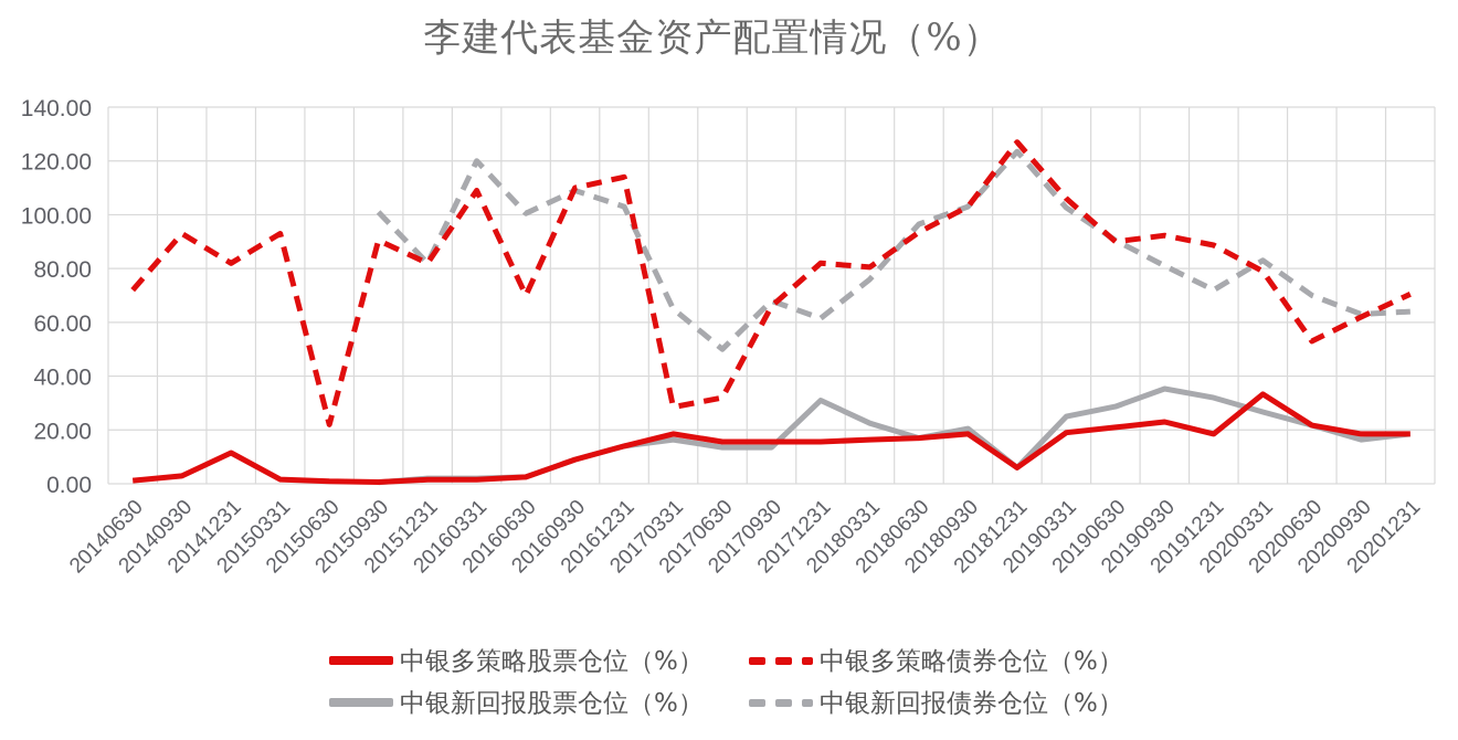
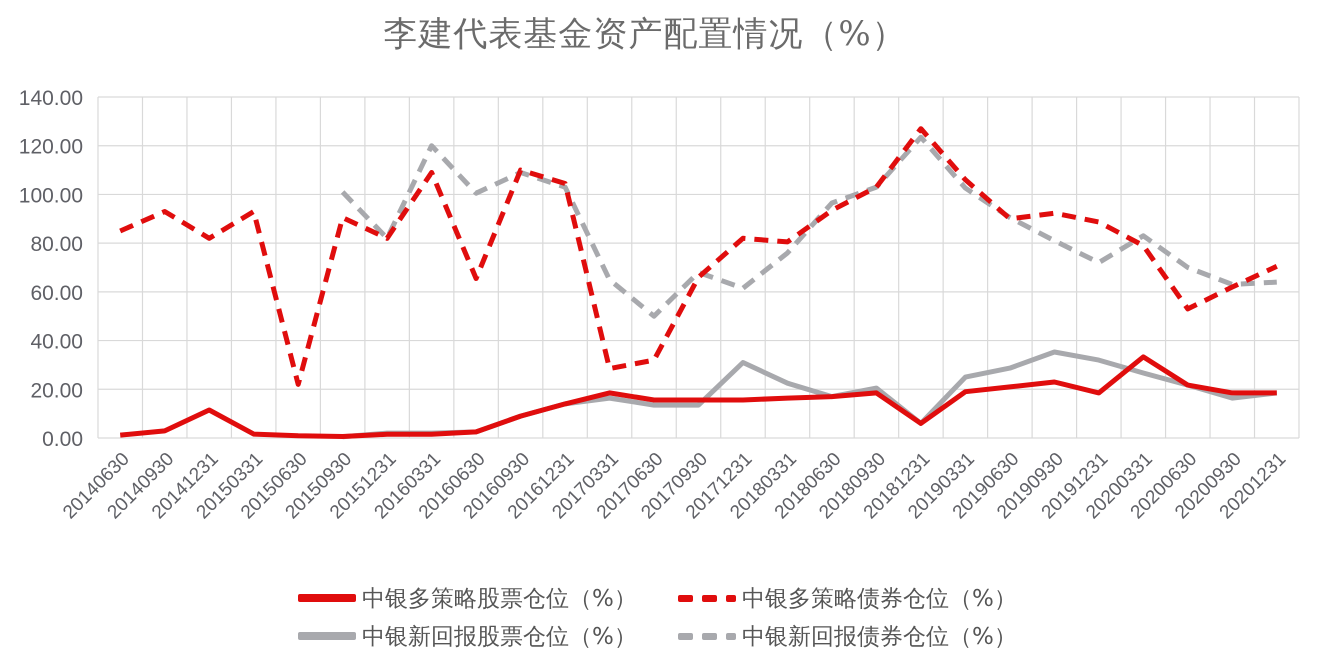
中银多策略债券仓位（%）/20140630: 72 -> 85
中银多策略债券仓位（%）/20160630: 70 -> 66
中银多策略债券仓位（%）/20161231: 114 -> 104
